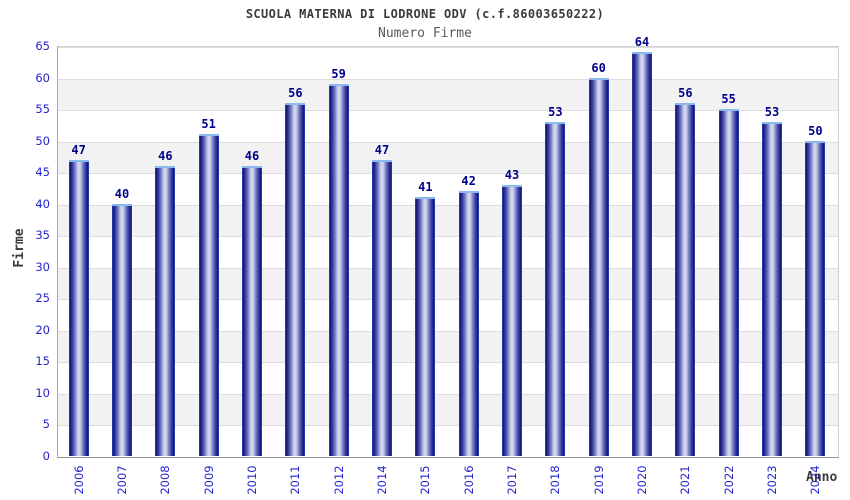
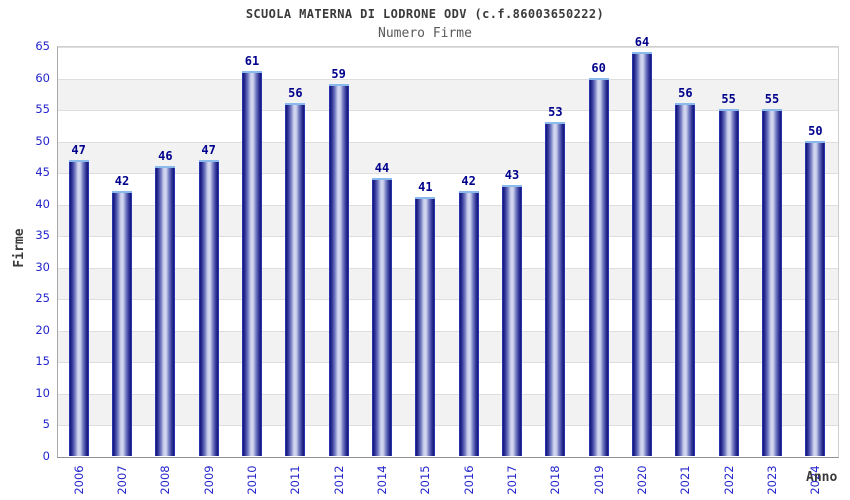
2007: 40 -> 42
2009: 51 -> 47
2010: 46 -> 61
2014: 47 -> 44
2023: 53 -> 55
